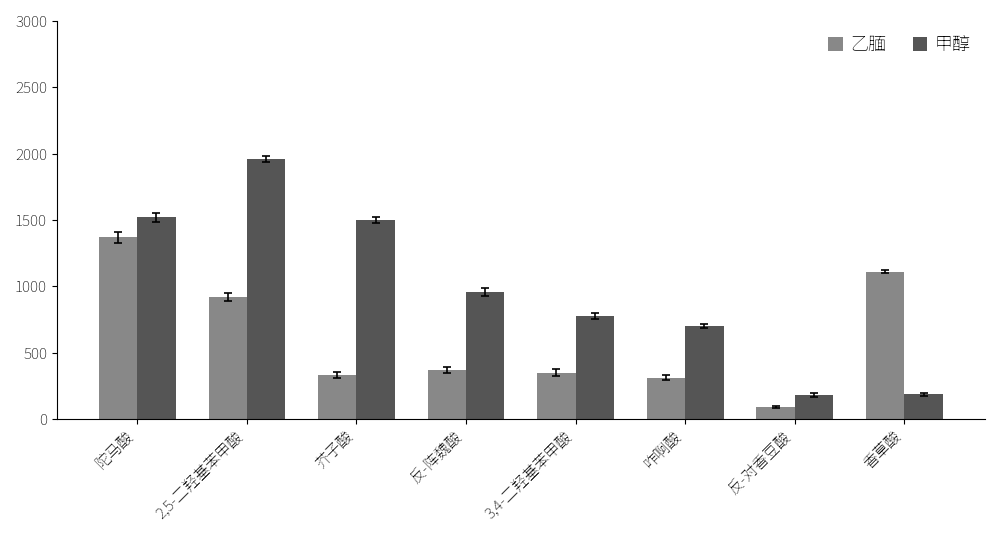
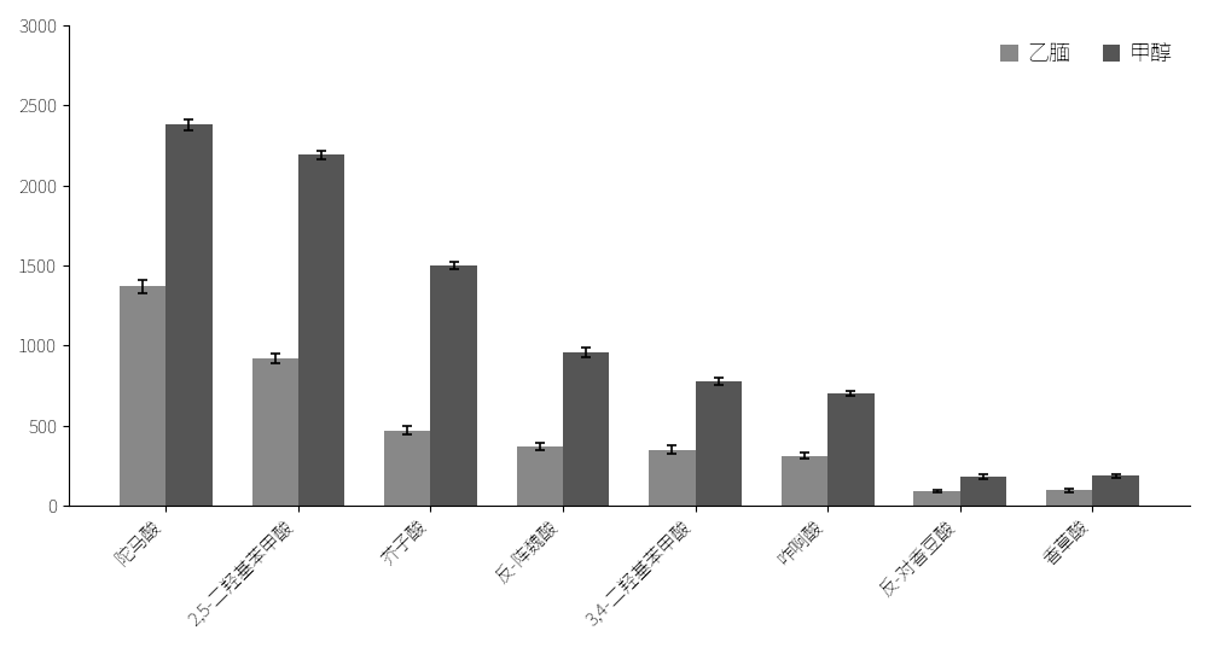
甲醇/陀马酸: 1520 -> 2380
甲醇/2,5-二羟基苯甲酸: 1960 -> 2190
乙腼/芥子酸: 330 -> 470
乙腼/香草酸: 1110 -> 100
